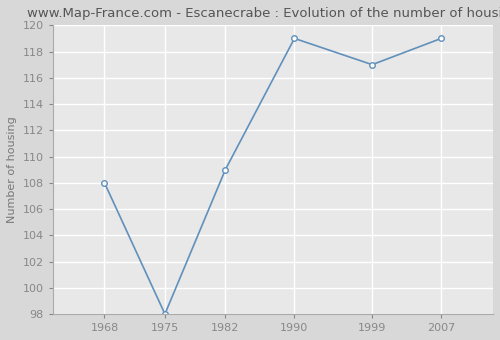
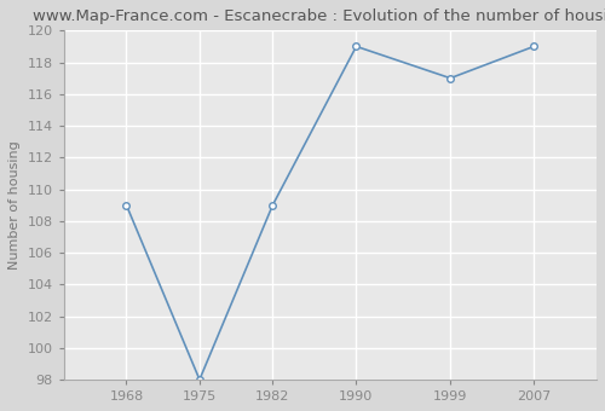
1968: 108 -> 109
